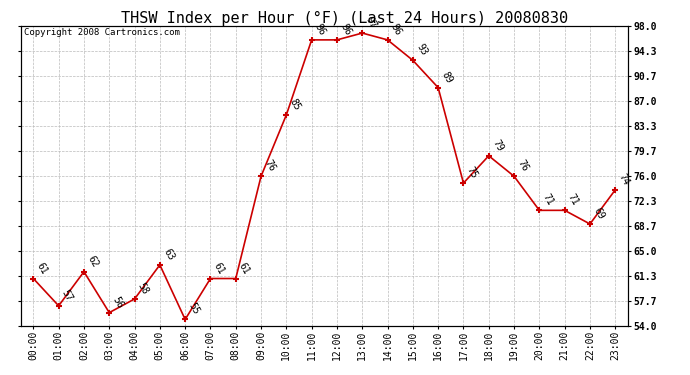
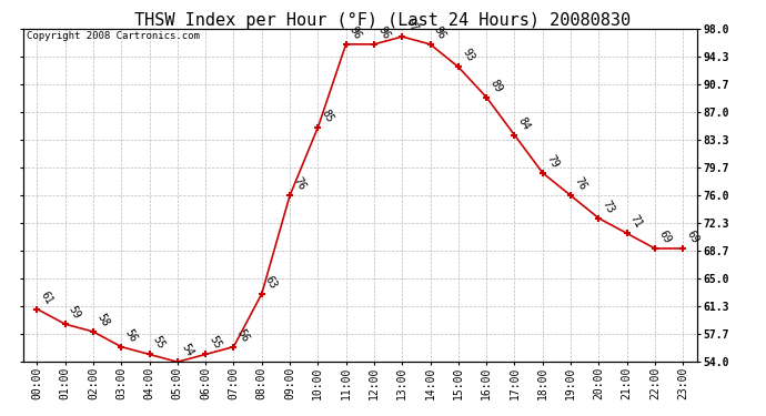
01:00: 57 -> 59
02:00: 62 -> 58
04:00: 58 -> 55
05:00: 63 -> 54
07:00: 61 -> 56
08:00: 61 -> 63
17:00: 75 -> 84
20:00: 71 -> 73
23:00: 74 -> 69
